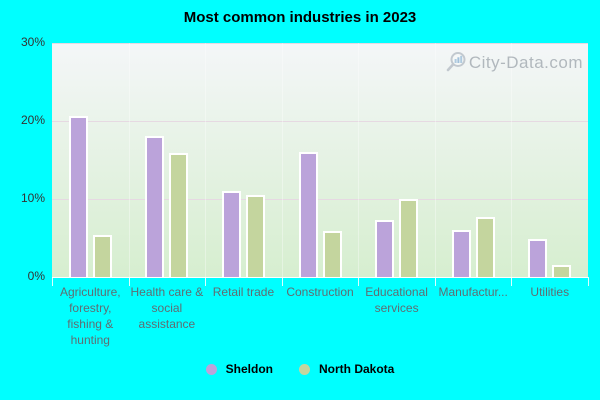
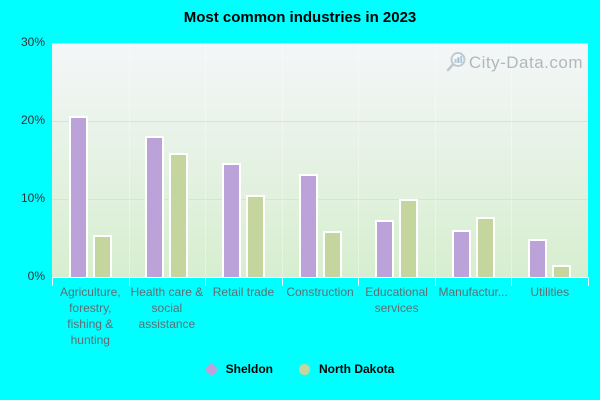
Sheldon/Retail trade: 11% -> 15%
Sheldon/Construction: 16% -> 13%
